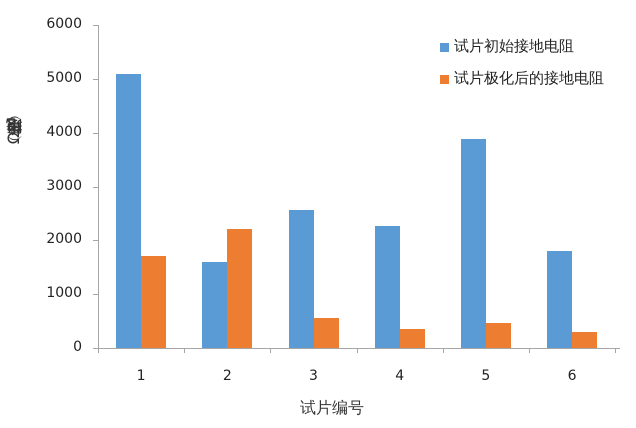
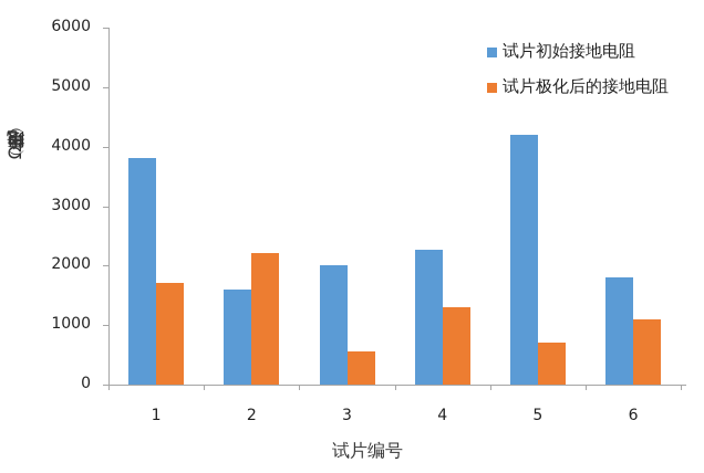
试片初始接地电阻/1: 5100 -> 3800
试片初始接地电阻/3: 2600 -> 2000
试片极化后的接地电阻/4: 400 -> 1300
试片初始接地电阻/5: 3900 -> 4200
试片极化后的接地电阻/5: 500 -> 700
试片极化后的接地电阻/6: 300 -> 1100
